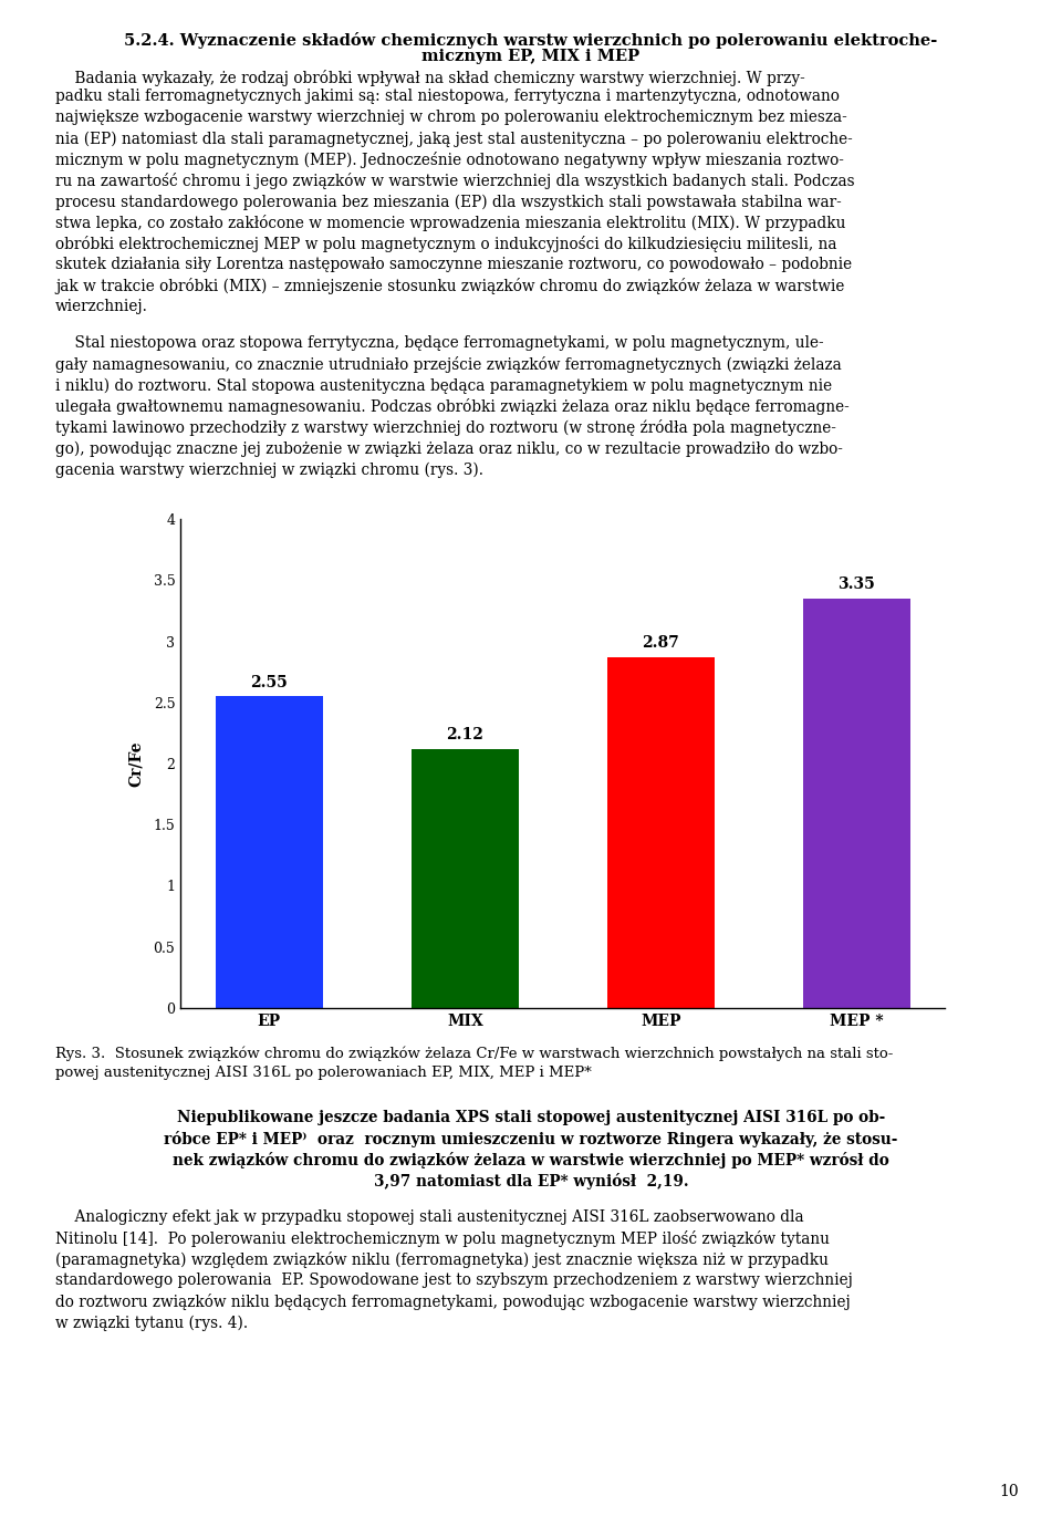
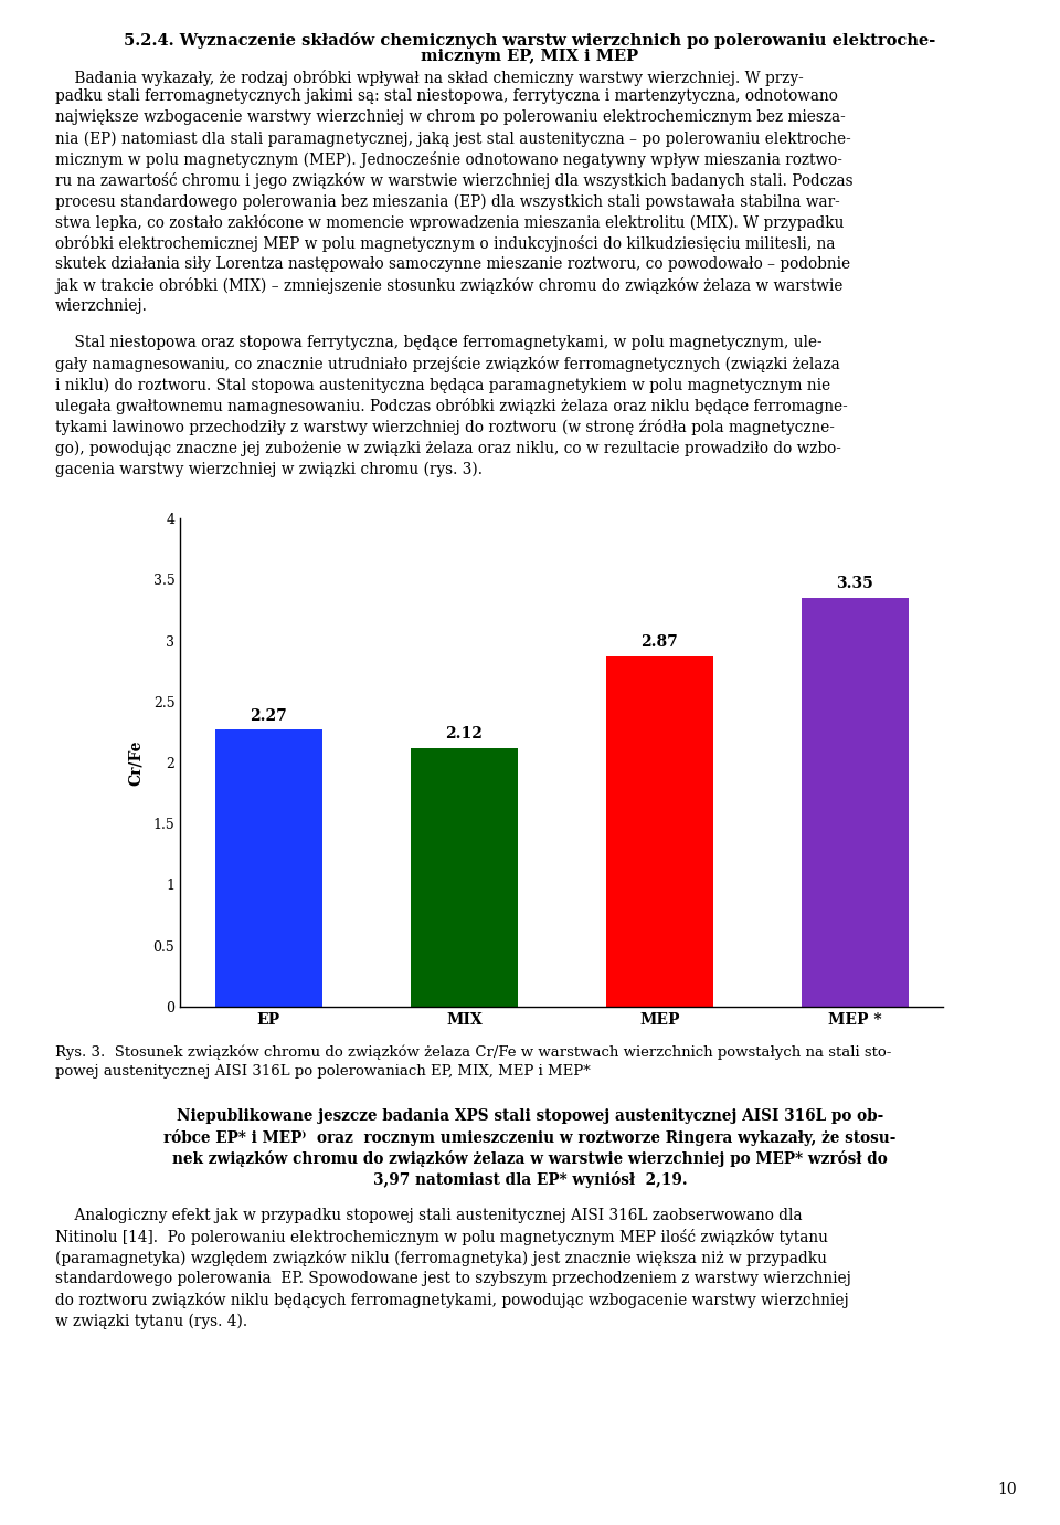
EP: 2.55 -> 2.27
